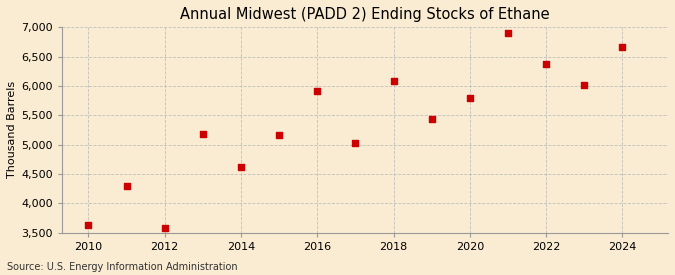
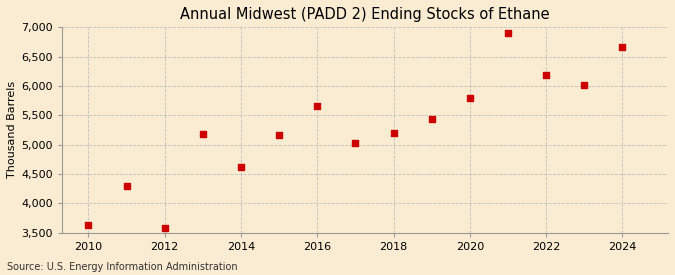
2016: 5,920 -> 5,650
2018: 6,080 -> 5,200
2022: 6,380 -> 6,180
